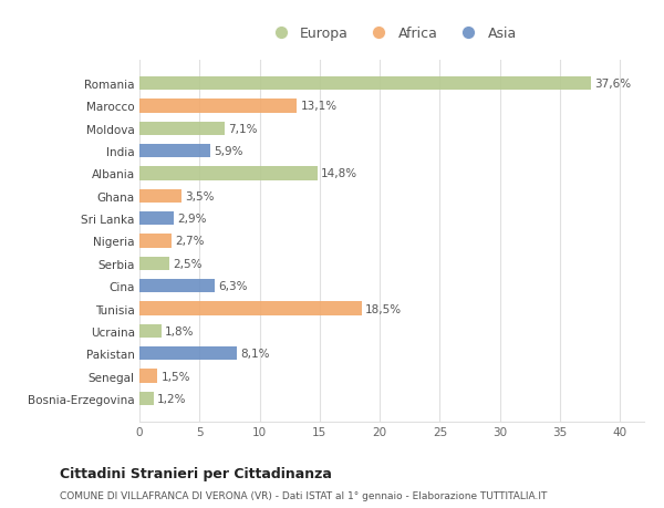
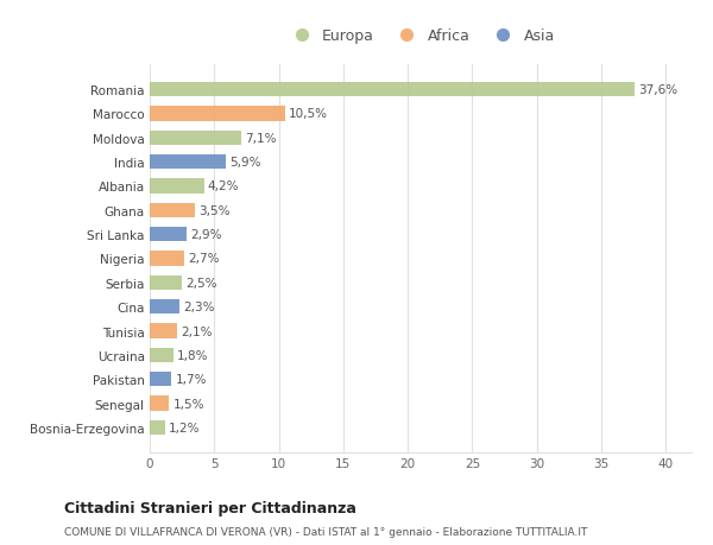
Marocco: 13,1% -> 10,5%
Albania: 14,8% -> 4,2%
Cina: 6,3% -> 2,3%
Tunisia: 18,5% -> 2,1%
Pakistan: 8,1% -> 1,7%
